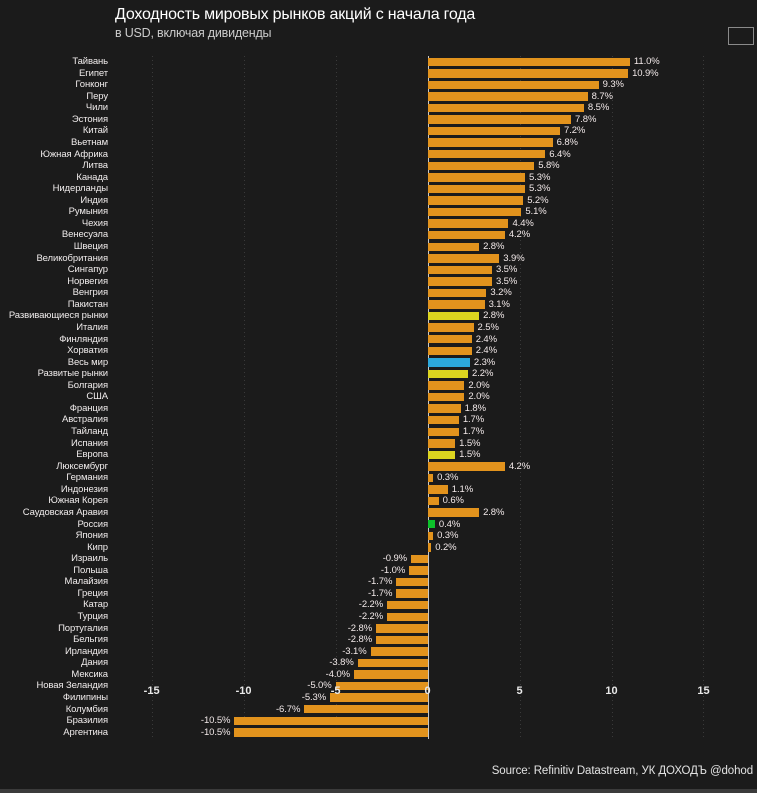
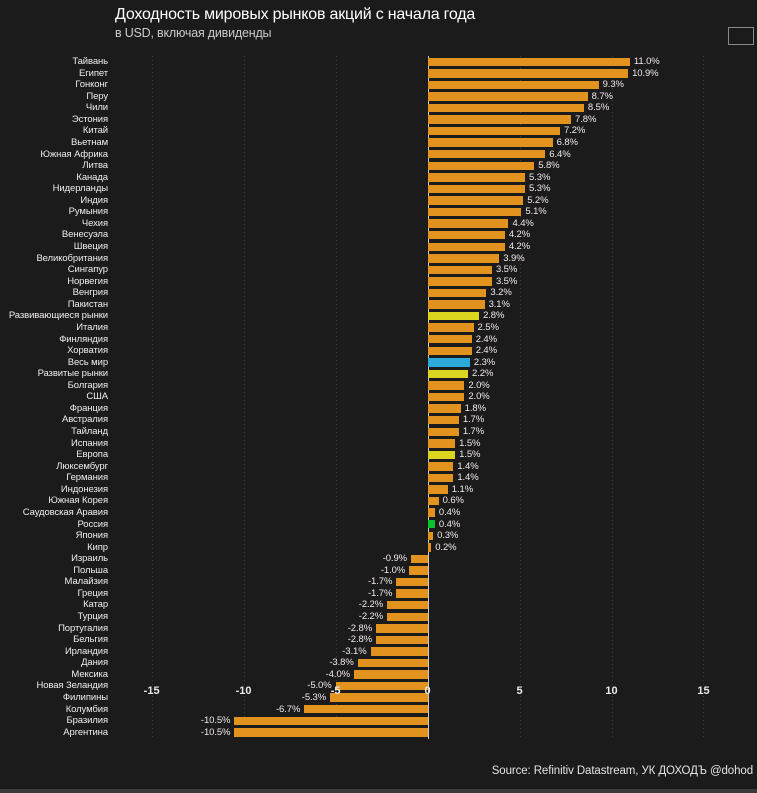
Швеция: 2.8% -> 4.2%
Люксембург: 4.2% -> 1.4%
Германия: 0.3% -> 1.4%
Саудовская Аравия: 2.8% -> 0.4%
